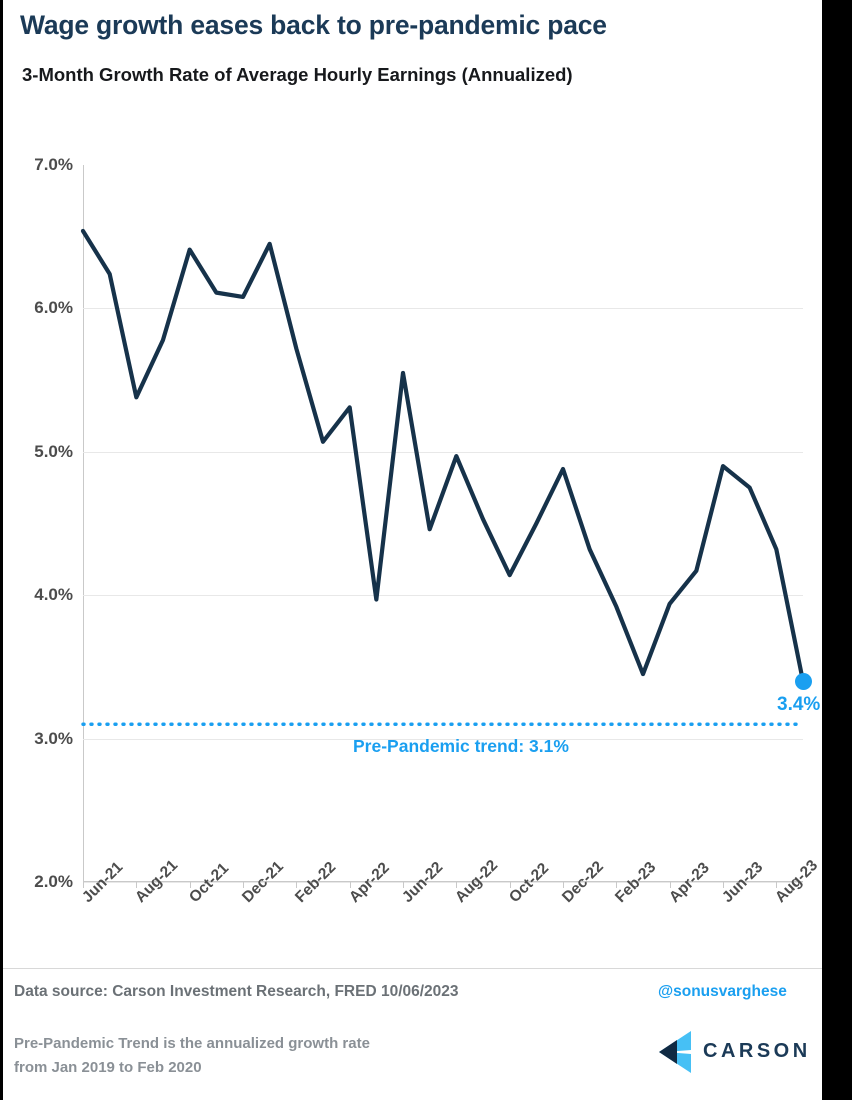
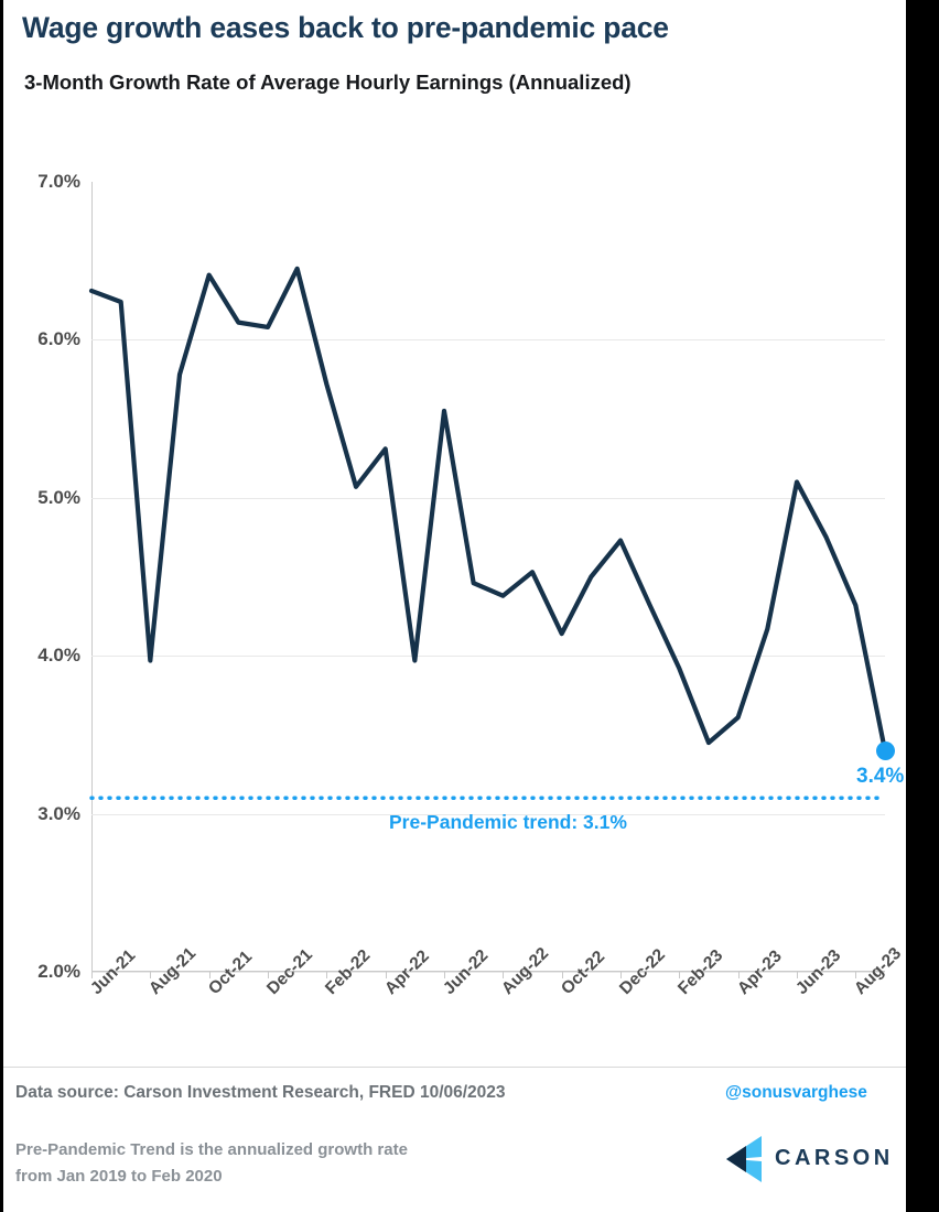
Jun-21: 6.54% -> 6.31%
Aug-21: 5.38% -> 3.97%
Aug-22: 4.97% -> 4.38%
Dec-22: 4.88% -> 4.73%
Apr-23: 3.94% -> 3.61%
Jun-23: 4.90% -> 5.10%
